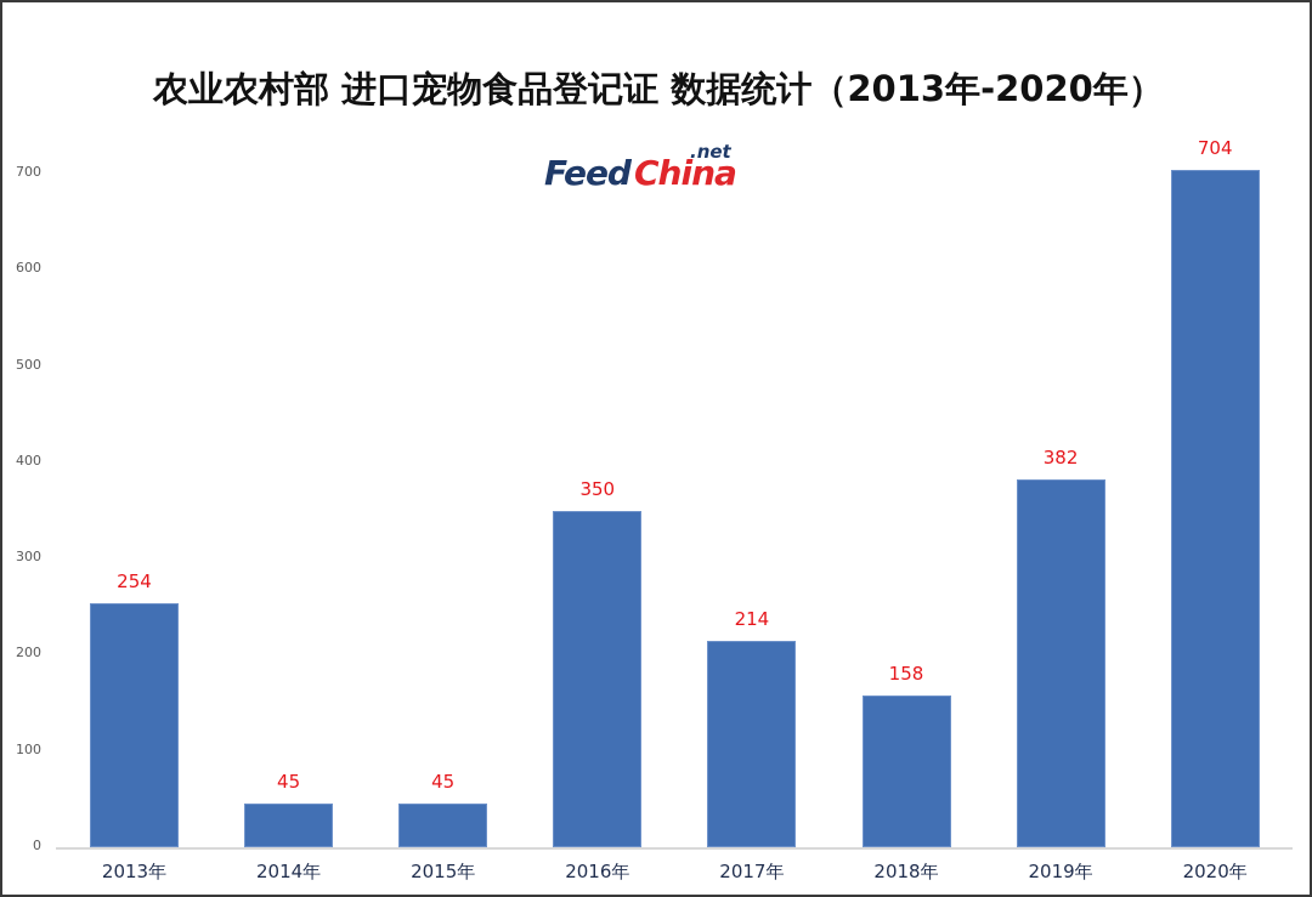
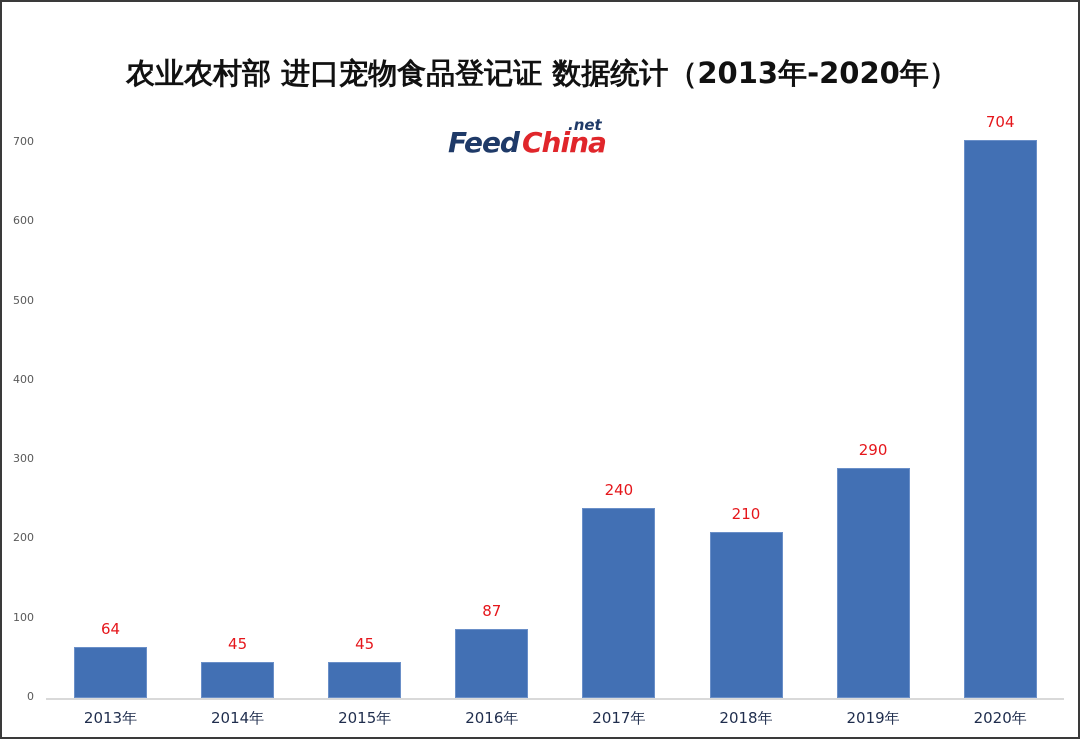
2013年: 254 -> 64
2016年: 350 -> 87
2017年: 214 -> 240
2018年: 158 -> 210
2019年: 382 -> 290
